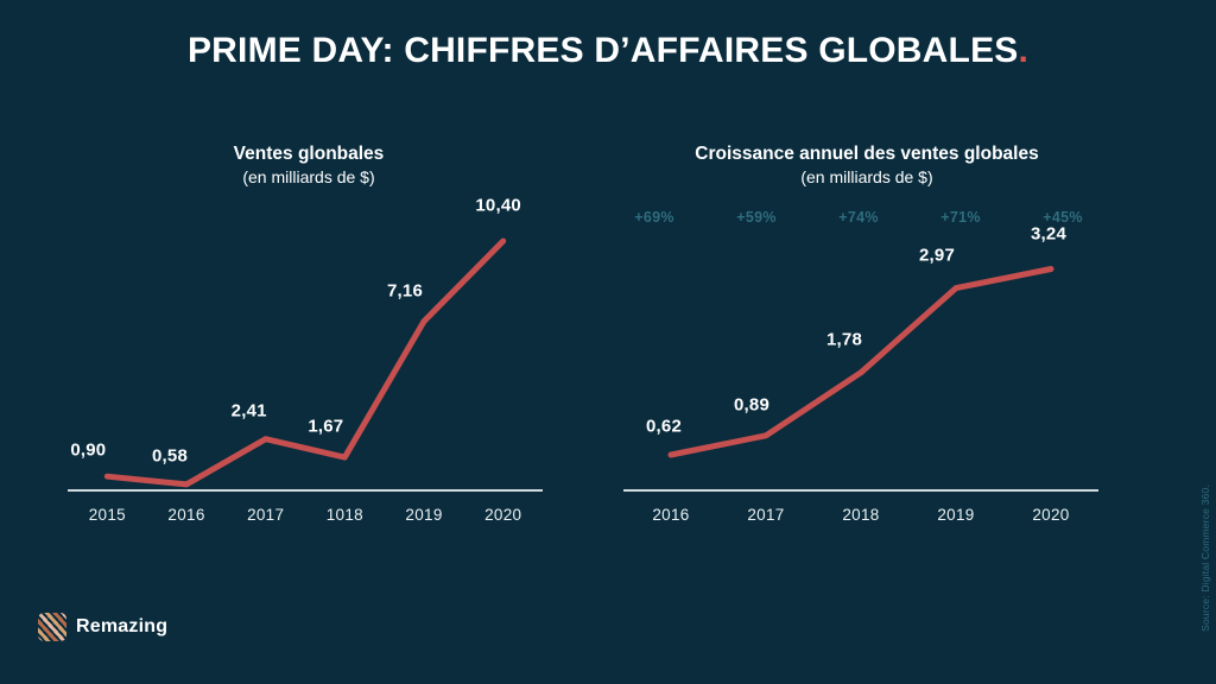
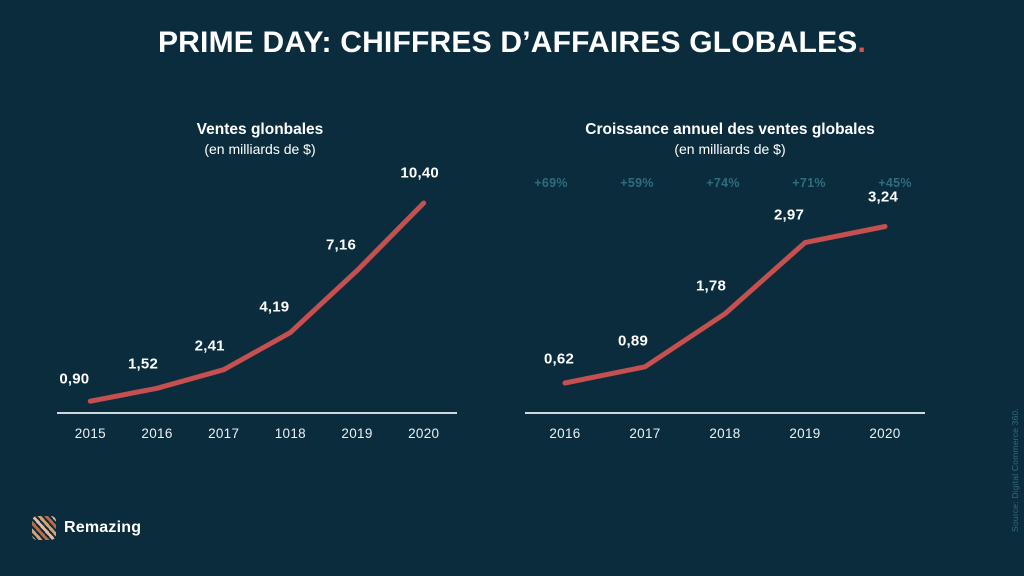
Ventes glonbales/2016: 0,58 -> 1,52
Ventes glonbales/1018: 1,67 -> 4,19
